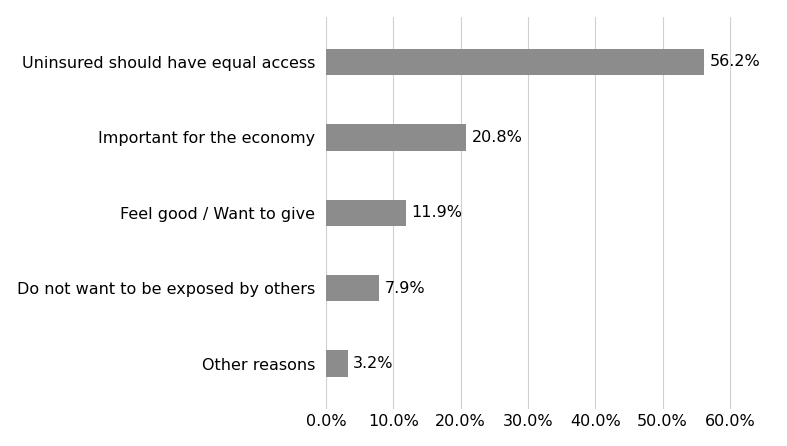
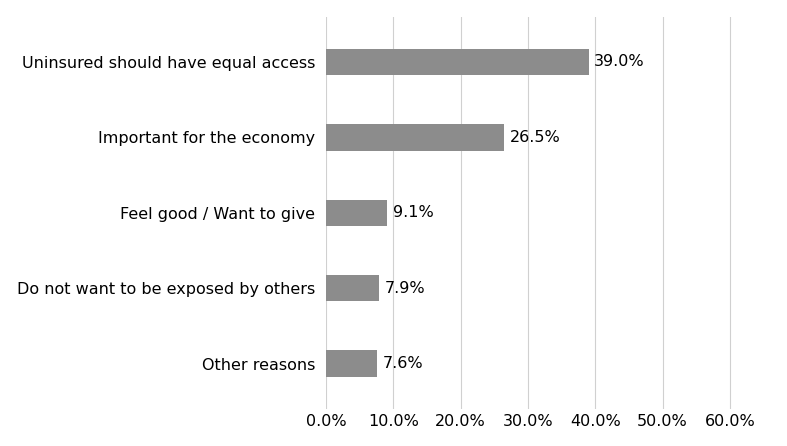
Uninsured should have equal access: 56.2% -> 39.0%
Important for the economy: 20.8% -> 26.5%
Feel good / Want to give: 11.9% -> 9.1%
Other reasons: 3.2% -> 7.6%
